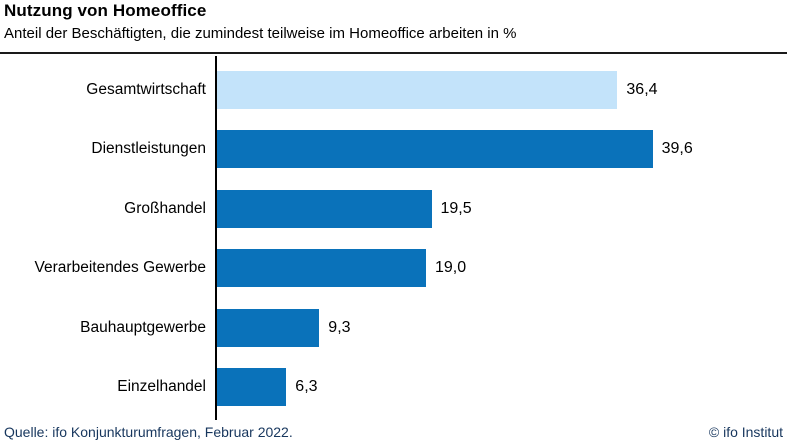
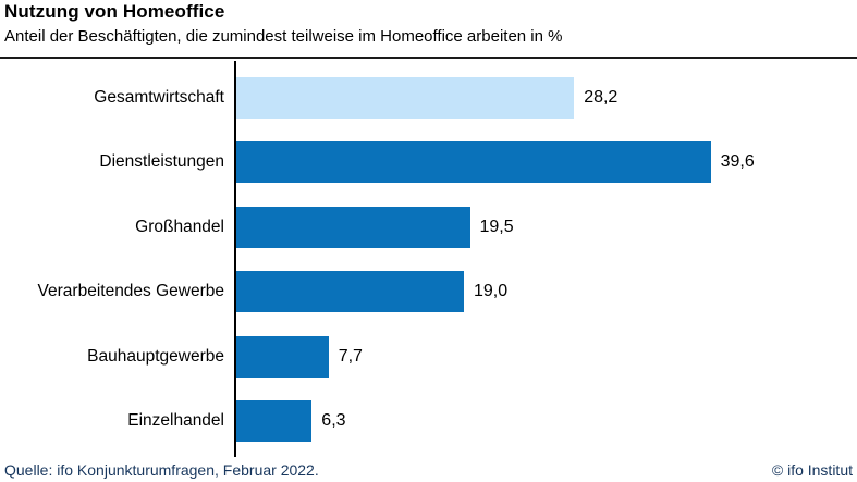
Gesamtwirtschaft: 36,4 -> 28,2
Bauhauptgewerbe: 9,3 -> 7,7
